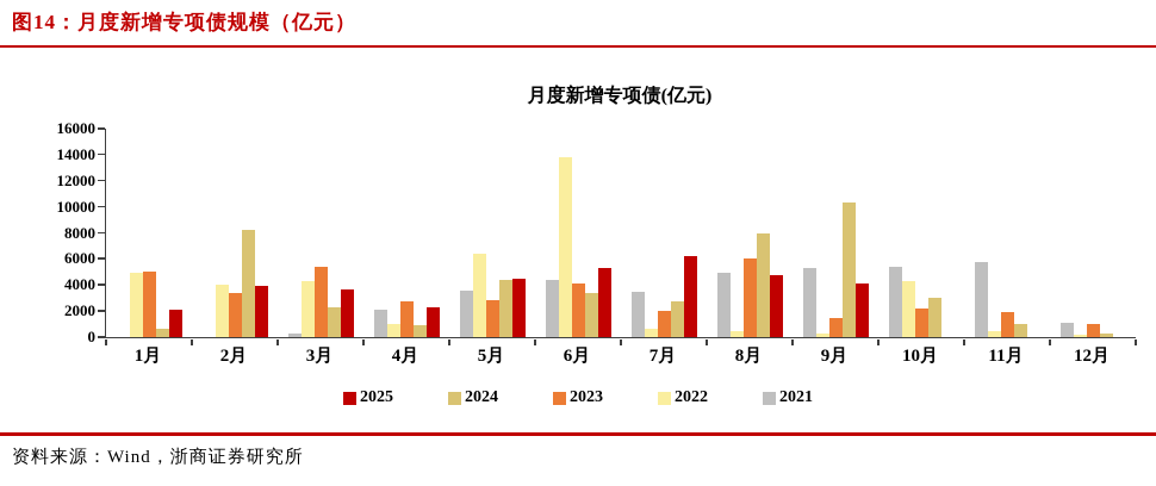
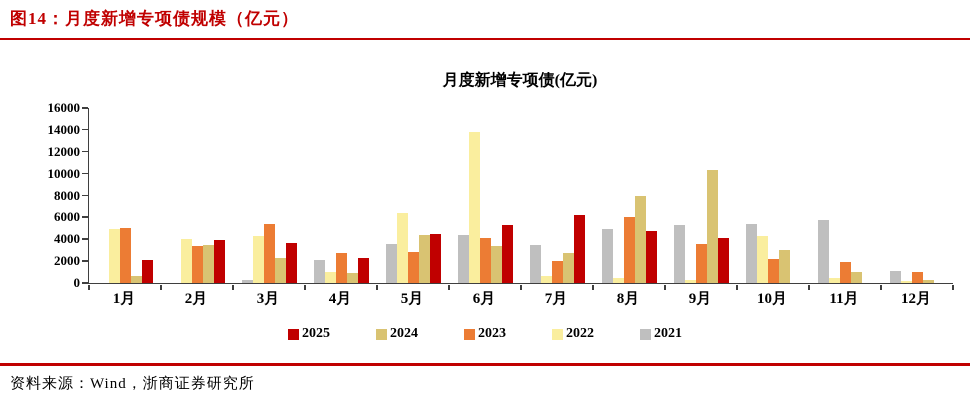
2024/2月: 8200 -> 3500
2023/9月: 1500 -> 3600
